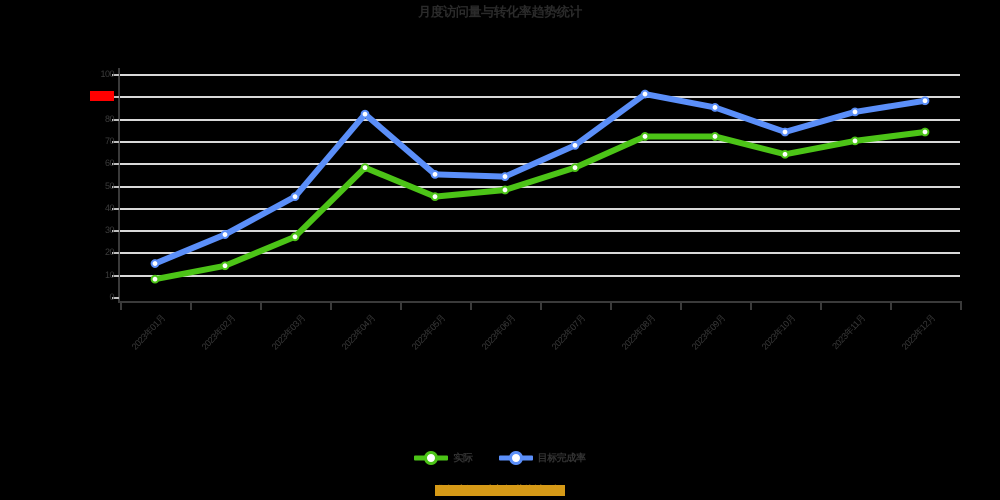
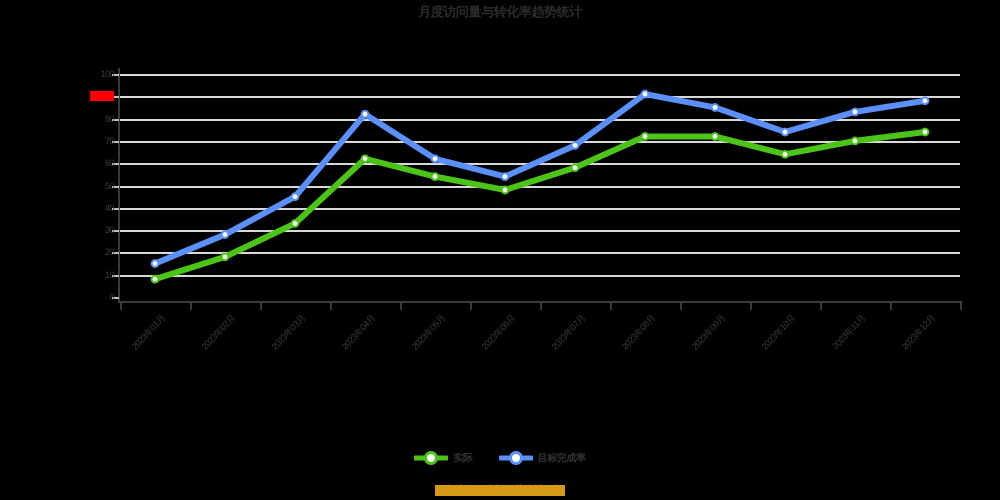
实际/2023年02月: 14 -> 18
实际/2023年03月: 27 -> 33
实际/2023年04月: 58 -> 62
实际/2023年05月: 45 -> 54
目标完成率/2023年05月: 55 -> 62
